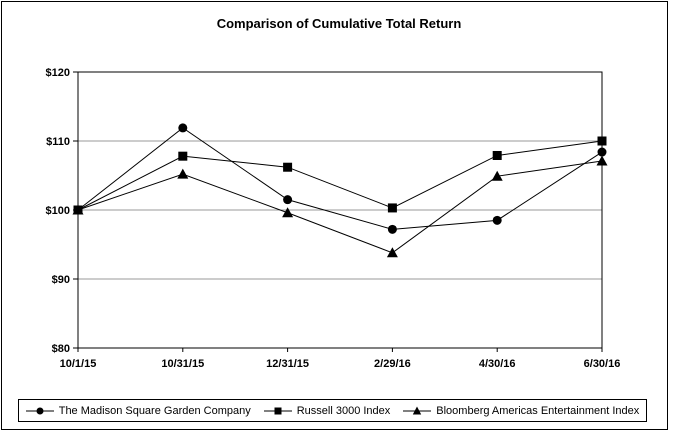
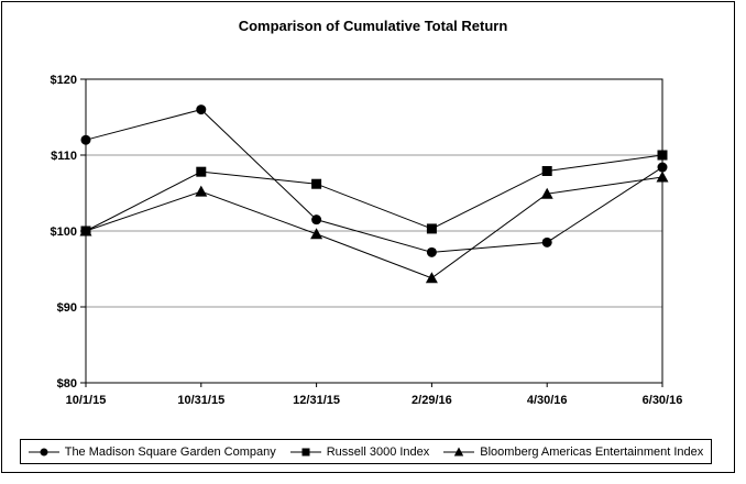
The Madison Square Garden Company/10/1/15: $100 -> $112
The Madison Square Garden Company/10/31/15: $112 -> $116
